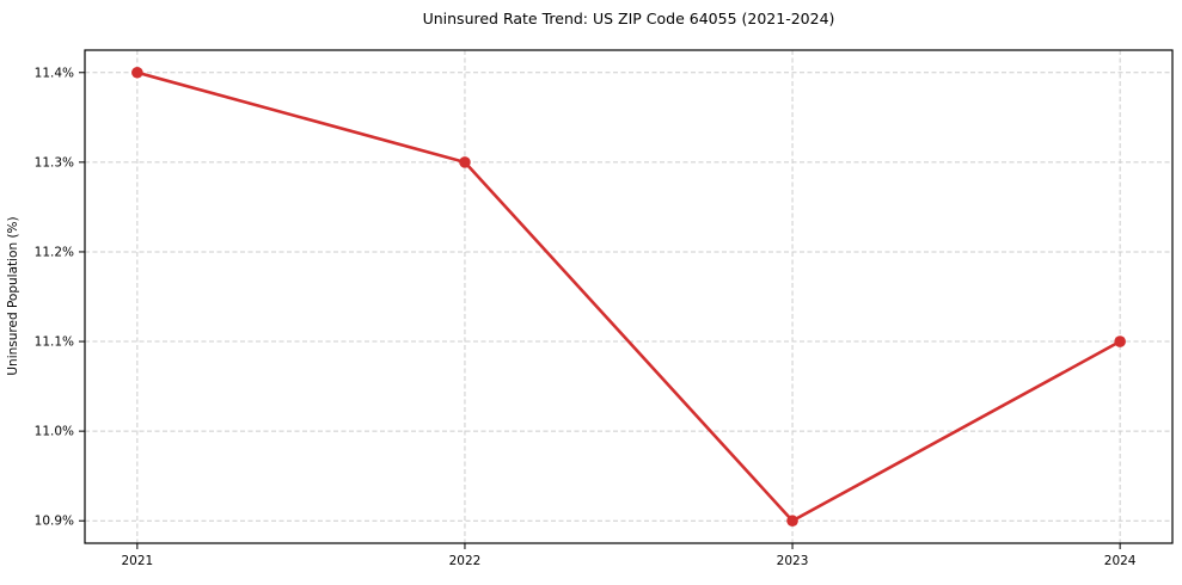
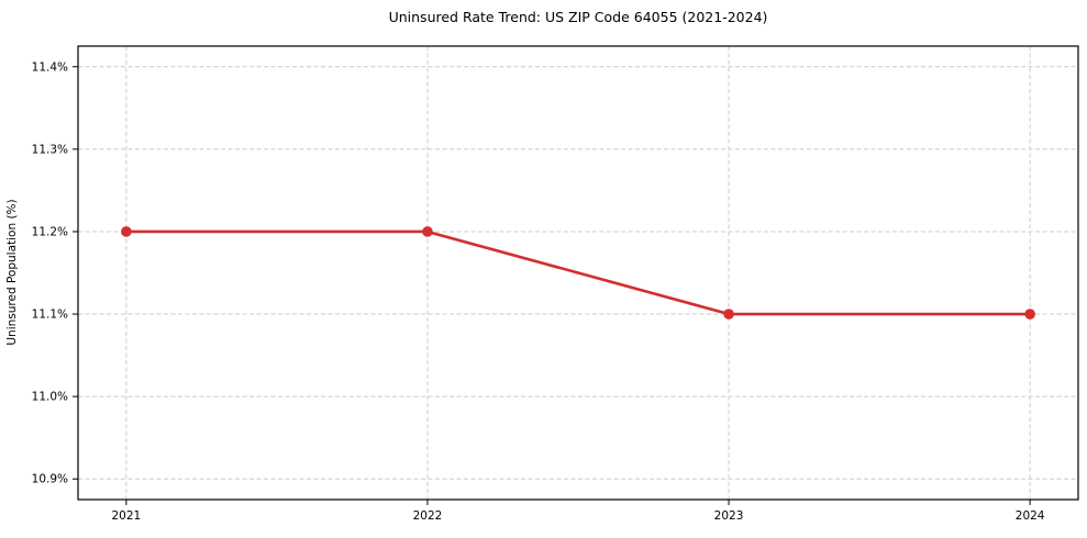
2021: 11.4% -> 11.2%
2022: 11.3% -> 11.2%
2023: 10.9% -> 11.1%
